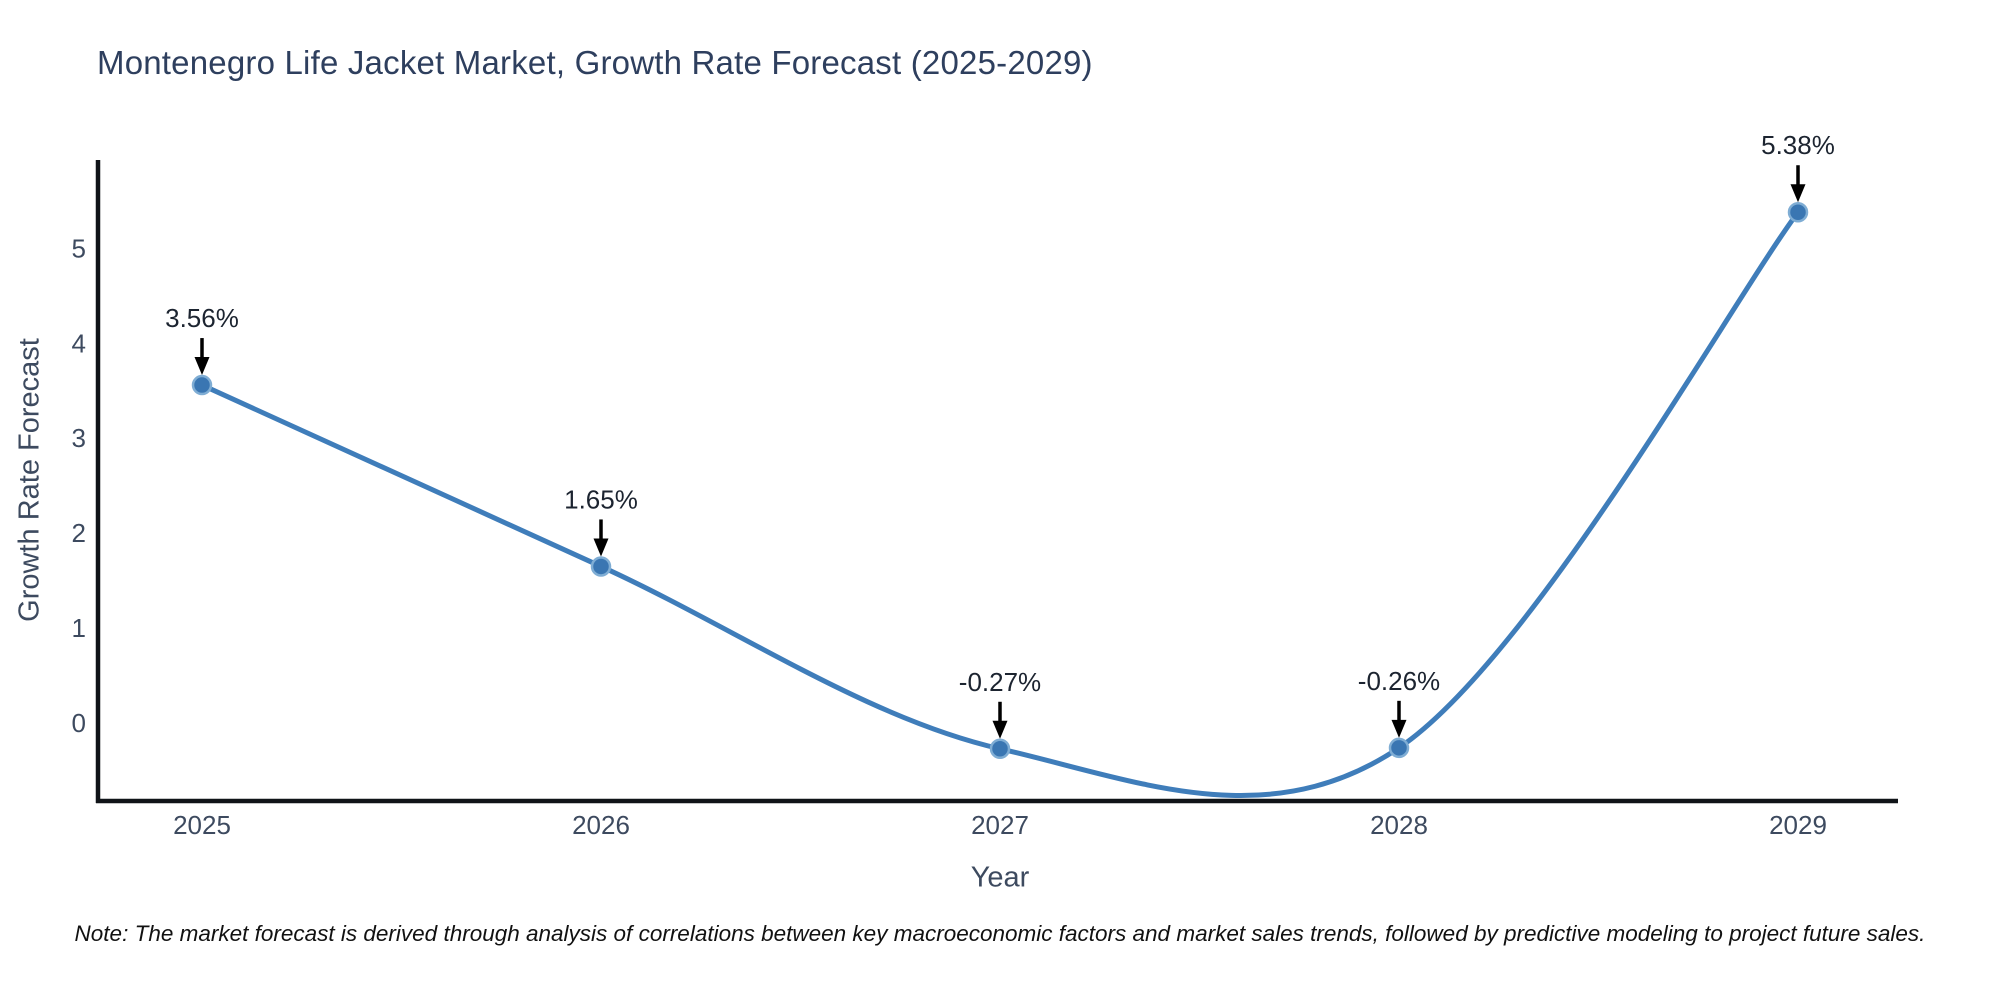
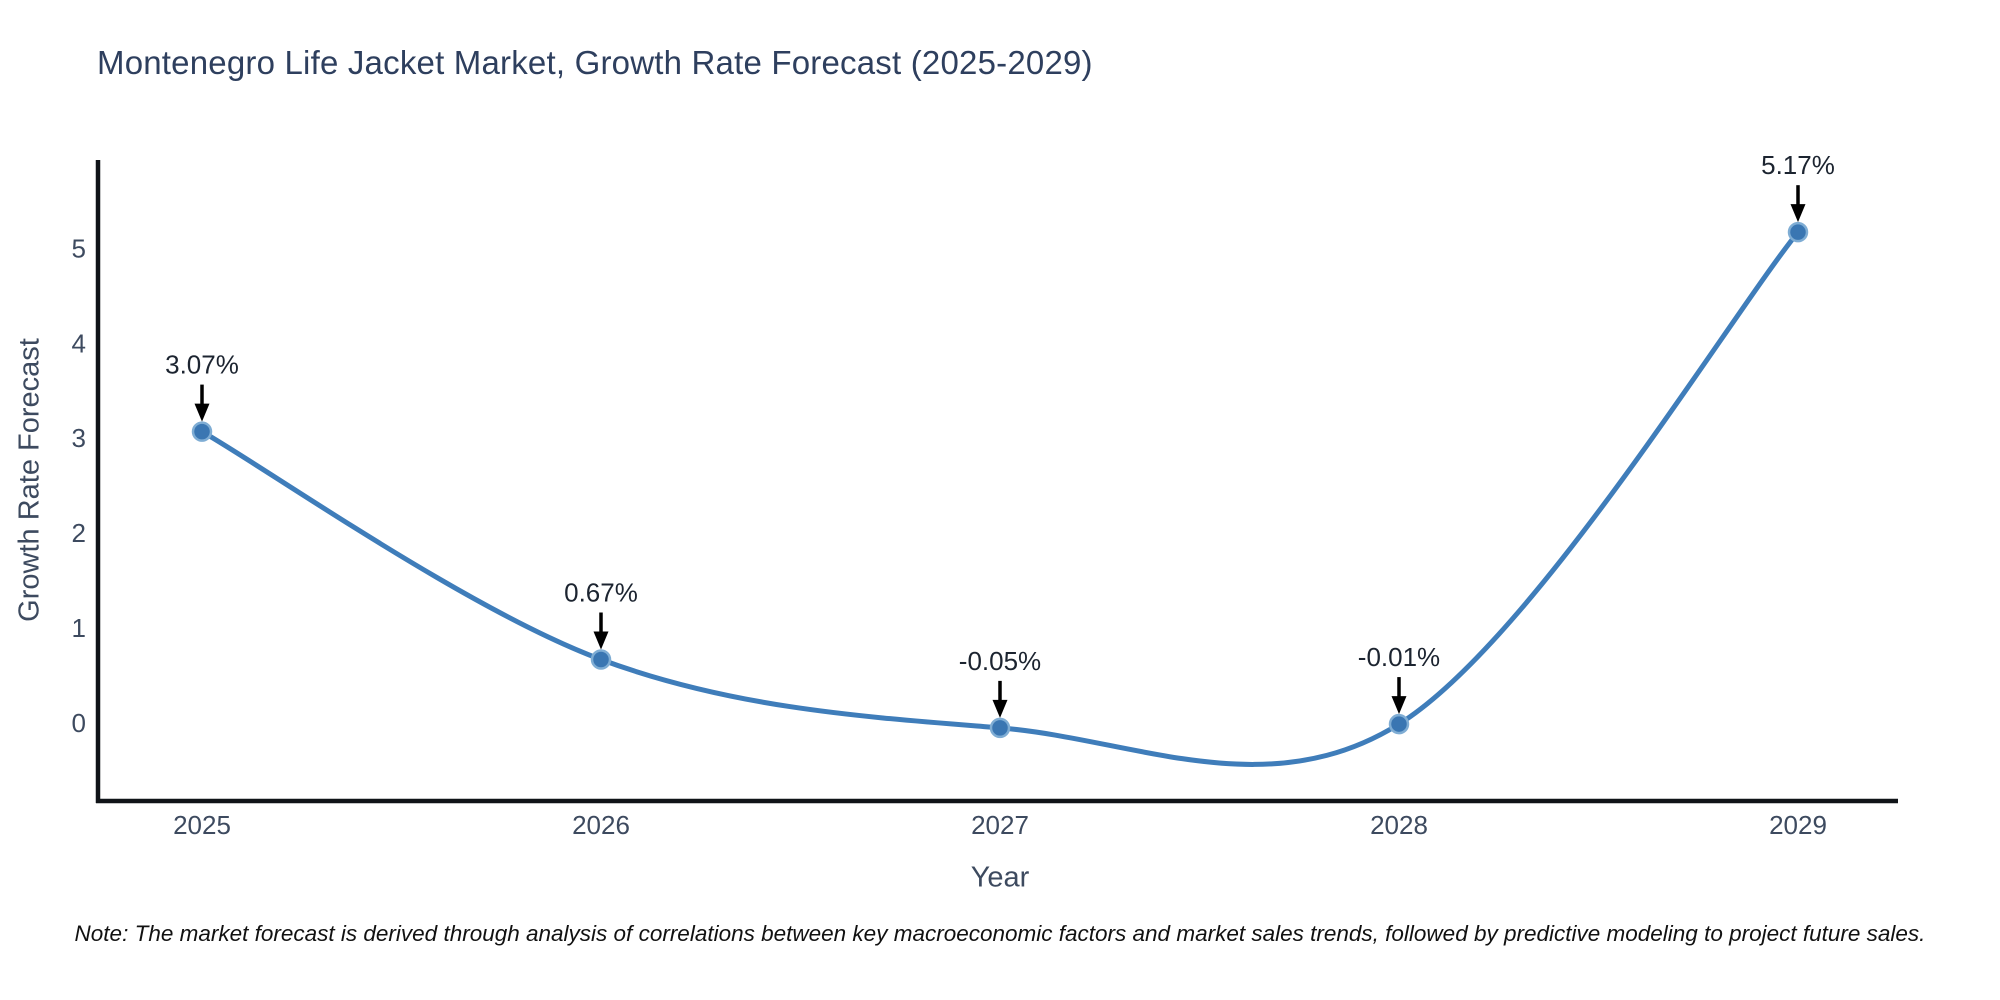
2025: 3.56% -> 3.07%
2026: 1.65% -> 0.67%
2027: -0.27% -> -0.05%
2028: -0.26% -> -0.01%
2029: 5.38% -> 5.17%
